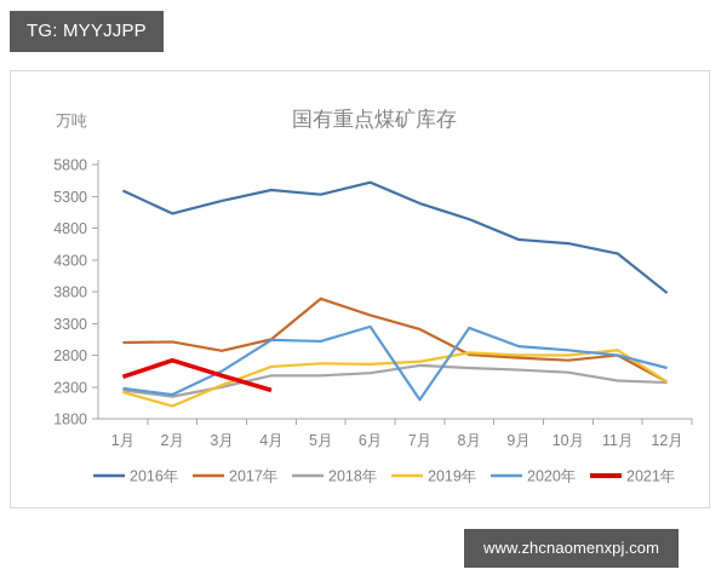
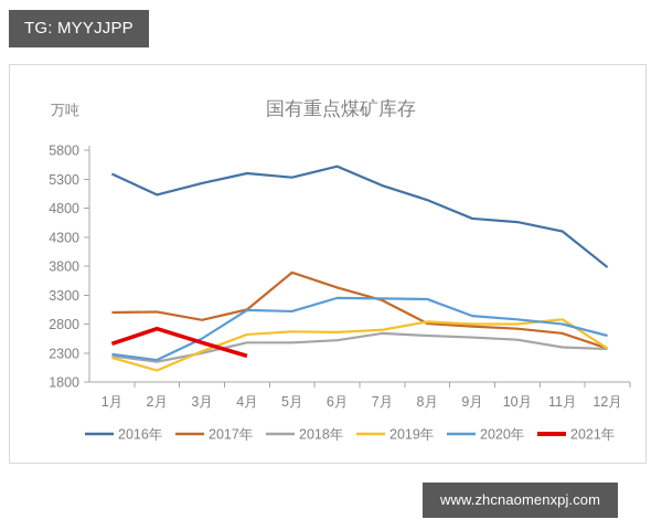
2020年/7月: 2100 -> 3200
2017年/11月: 2800 -> 2600
